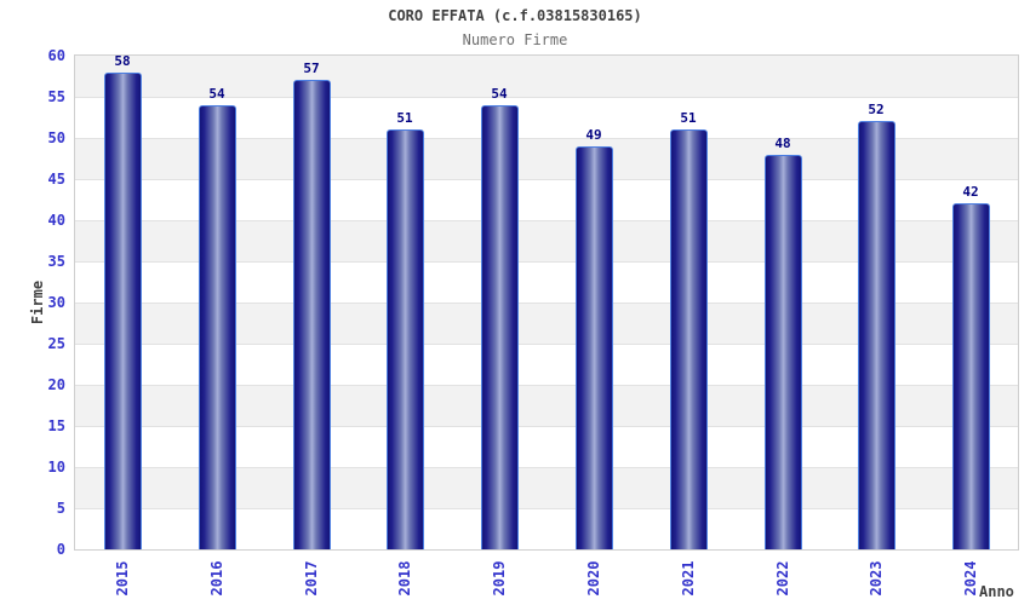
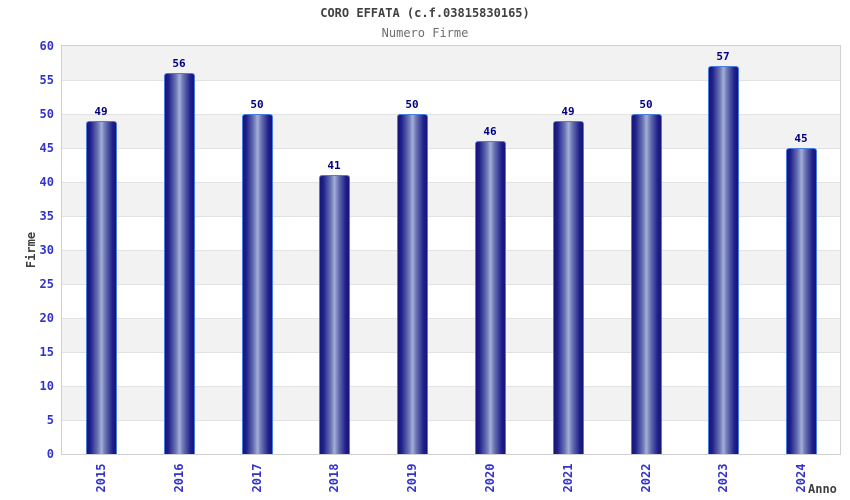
2015: 58 -> 49
2016: 54 -> 56
2017: 57 -> 50
2018: 51 -> 41
2019: 54 -> 50
2020: 49 -> 46
2021: 51 -> 49
2022: 48 -> 50
2023: 52 -> 57
2024: 42 -> 45
